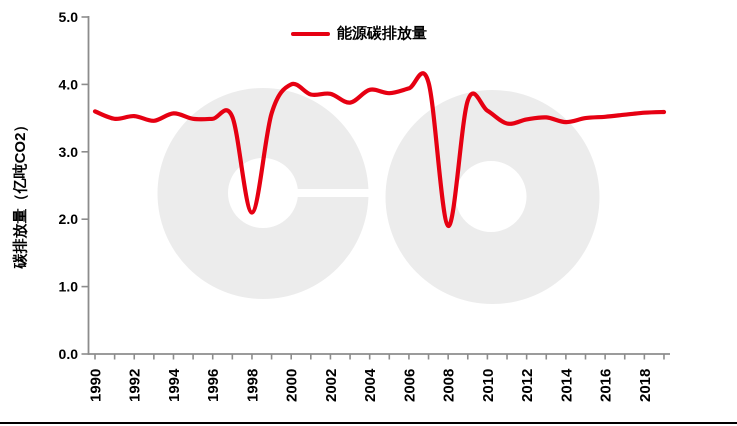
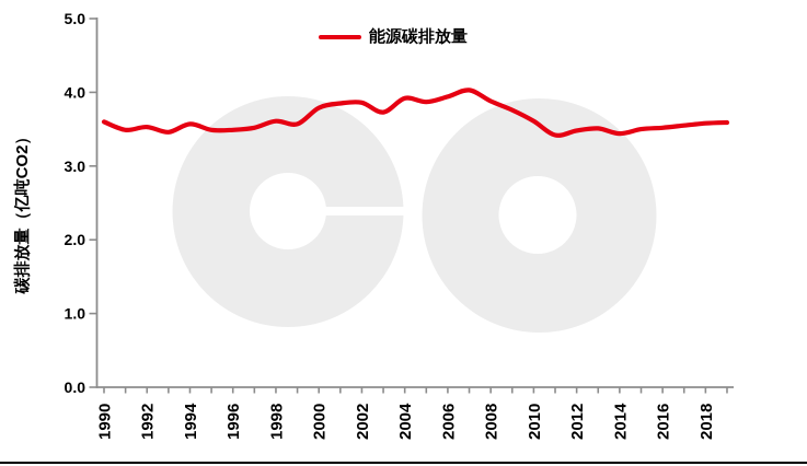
1998: 2.1 -> 3.6
2000: 4.0 -> 3.8
2008: 1.9 -> 3.9
